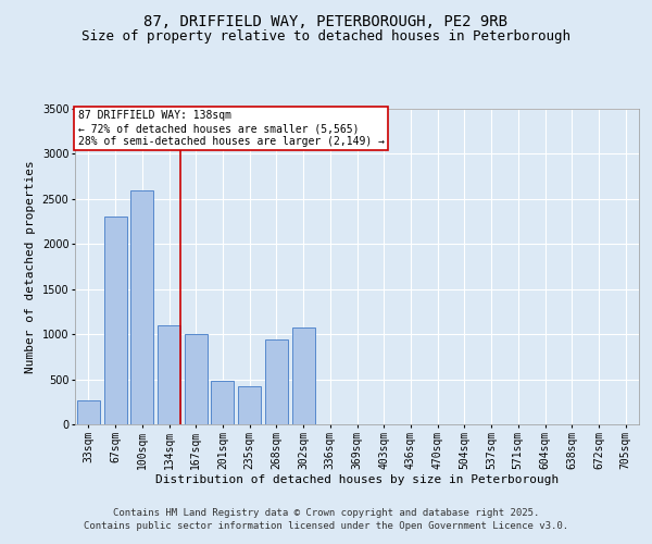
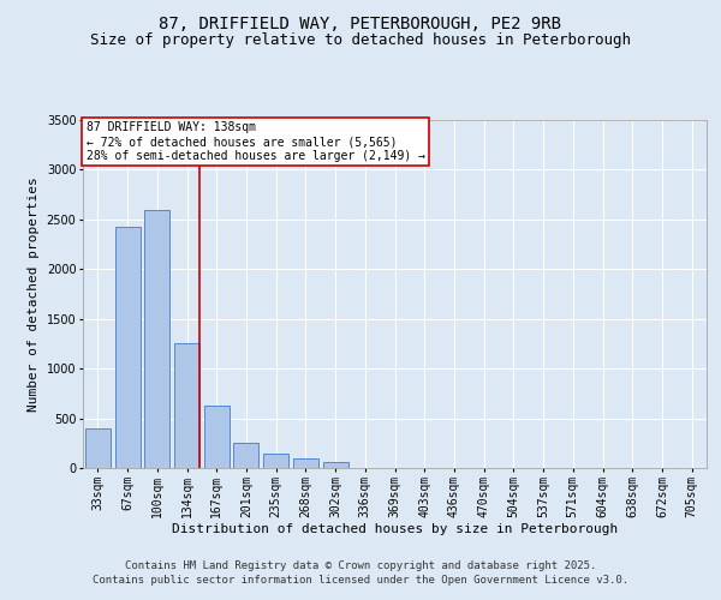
33sqm: 260 -> 400
67sqm: 2300 -> 2420
134sqm: 1100 -> 1250
167sqm: 1000 -> 630
201sqm: 480 -> 250
235sqm: 420 -> 150
268sqm: 940 -> 100
302sqm: 1080 -> 60
